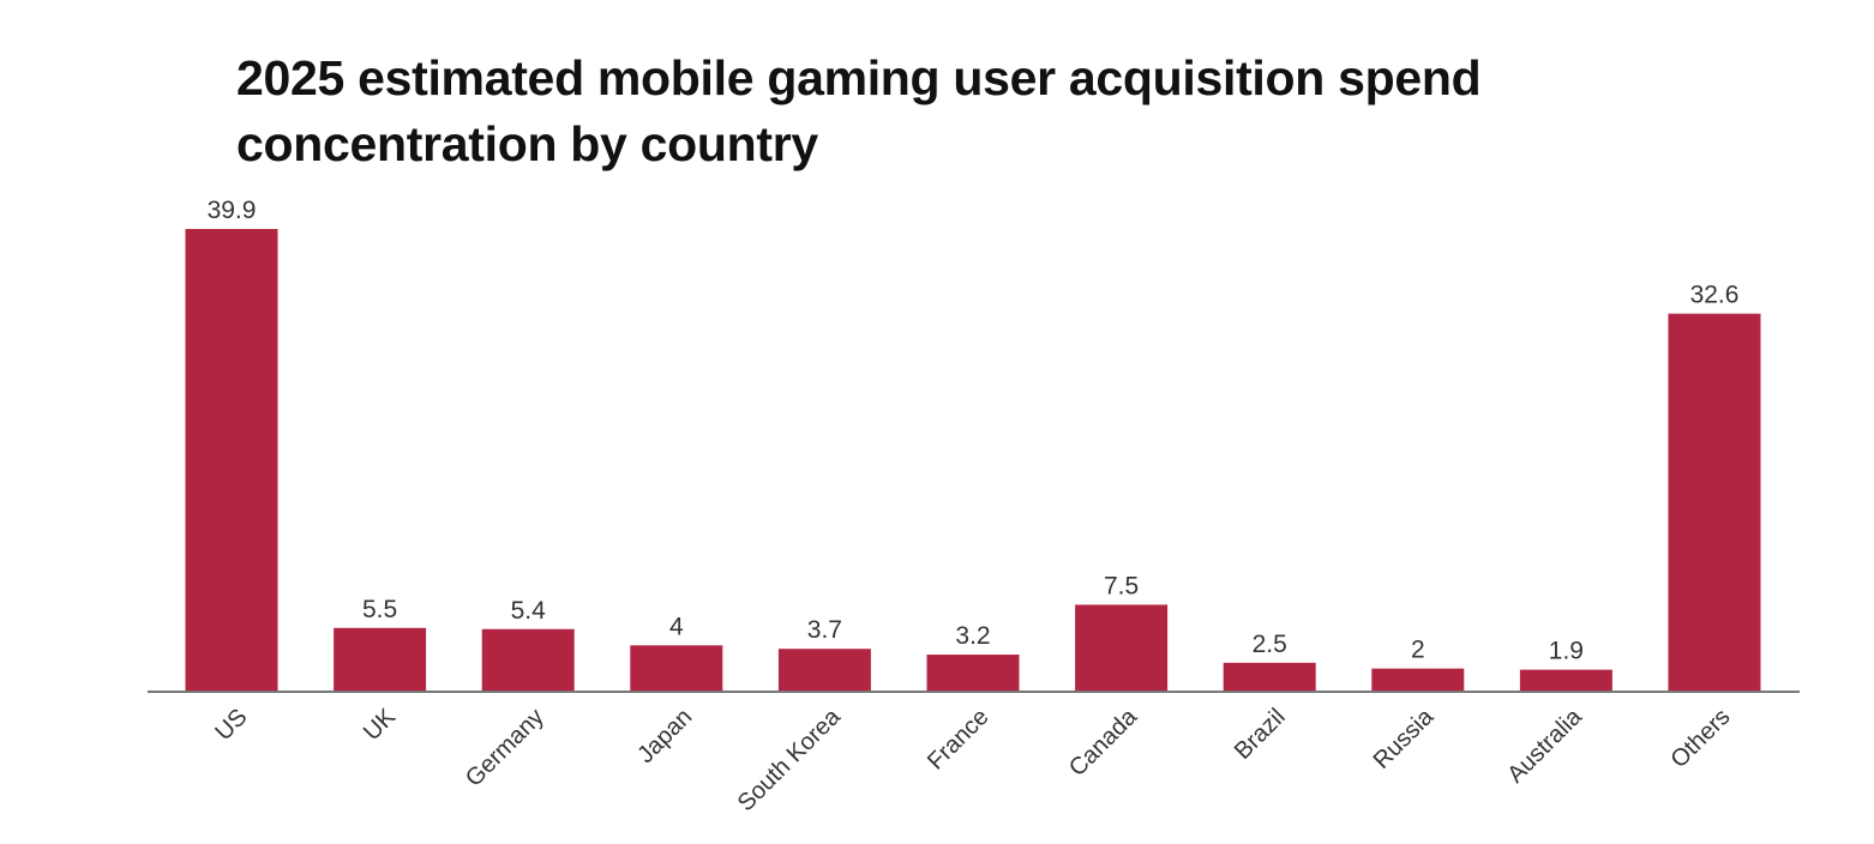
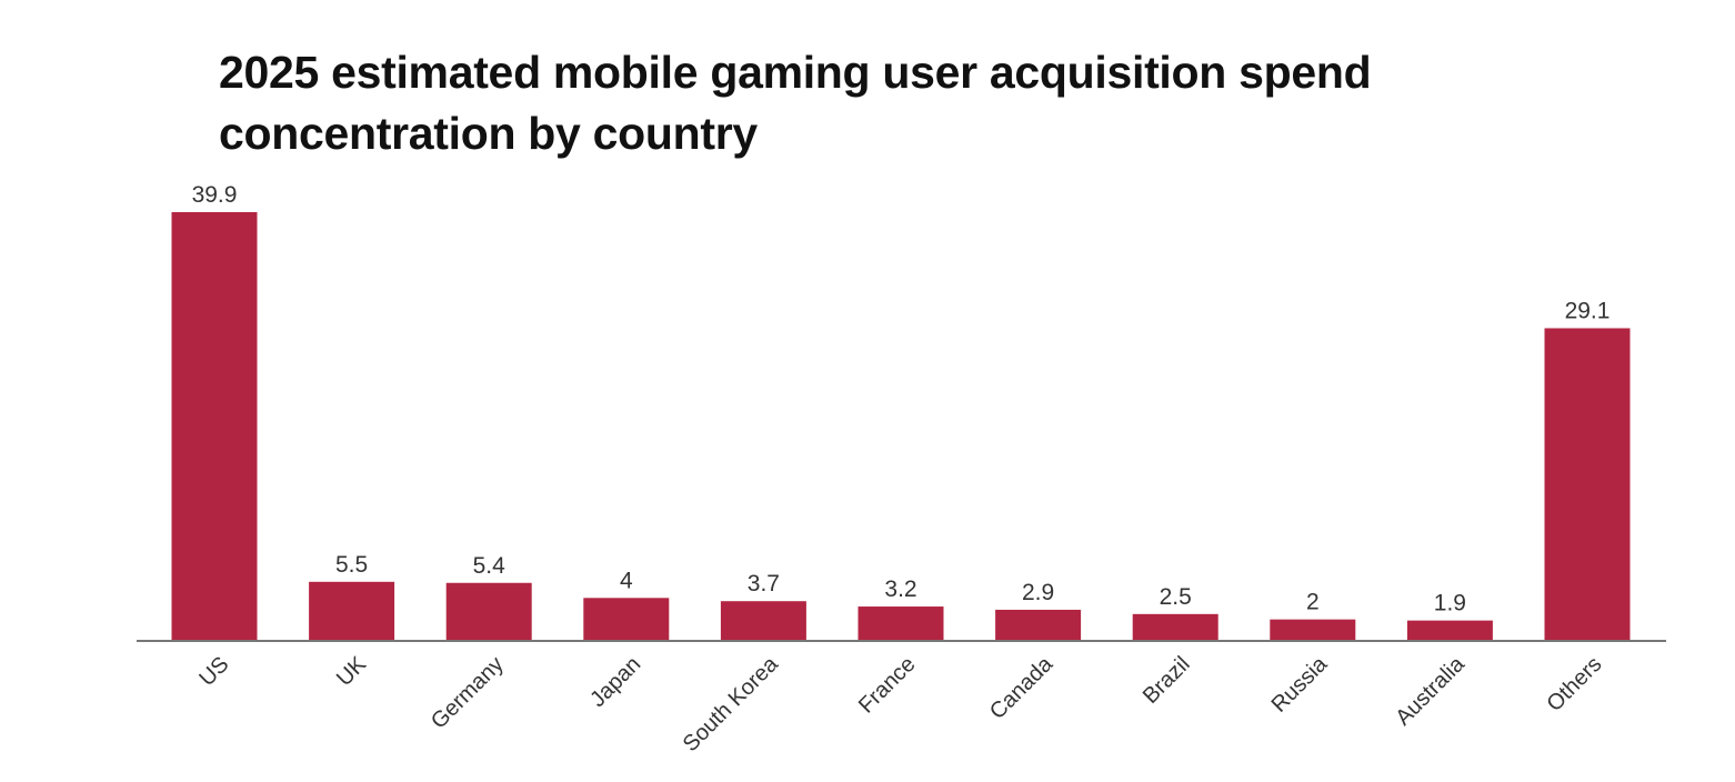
Canada: 7.5 -> 2.9
Others: 32.6 -> 29.1
